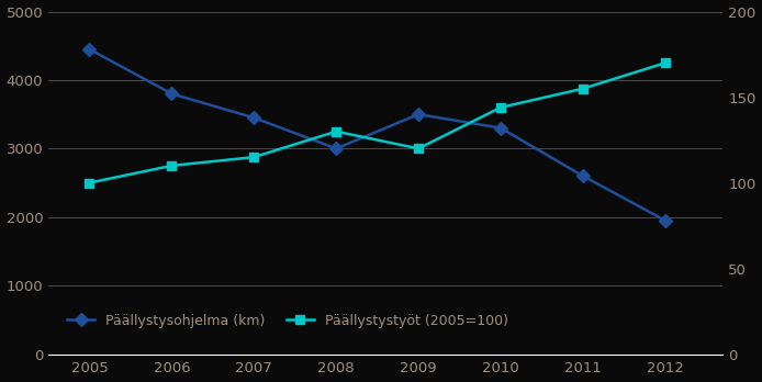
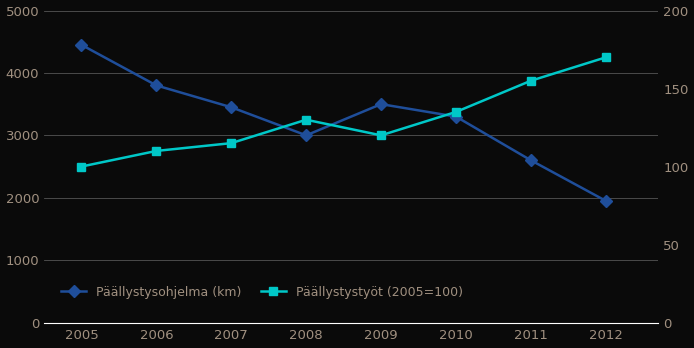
Päällystystyöt (2005=100)/2010: 144 -> 135
